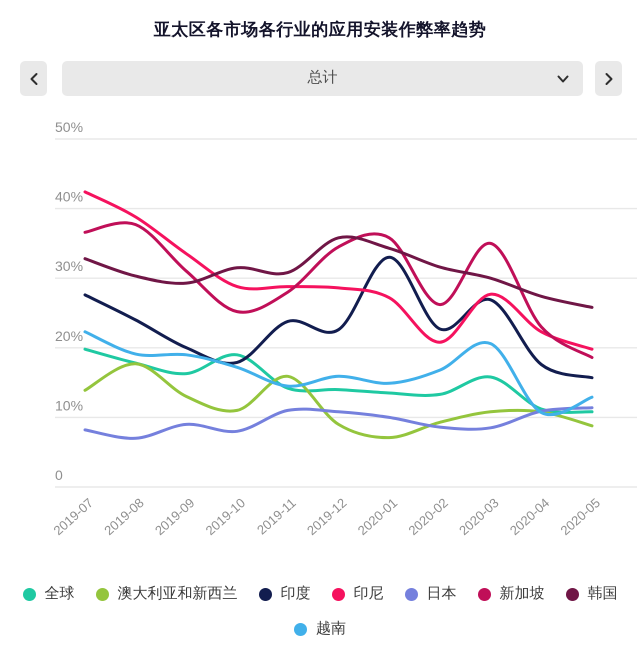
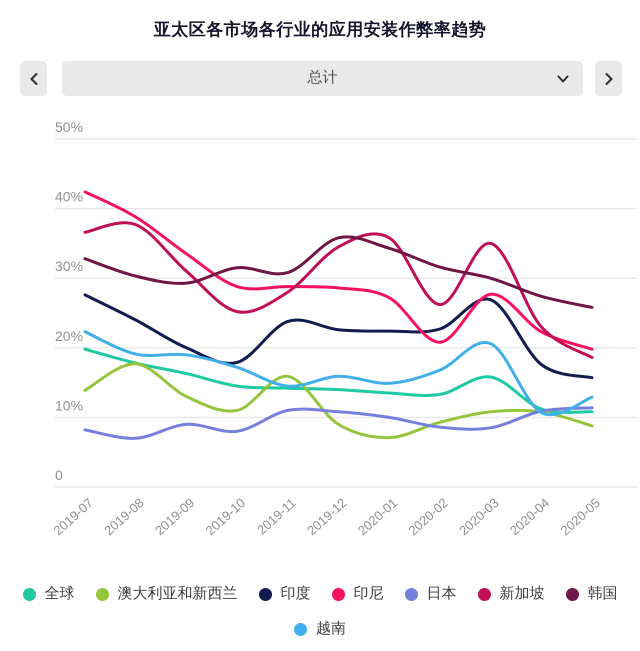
全球/2019-10: 19% -> 14%
印度/2020-01: 33% -> 22%
